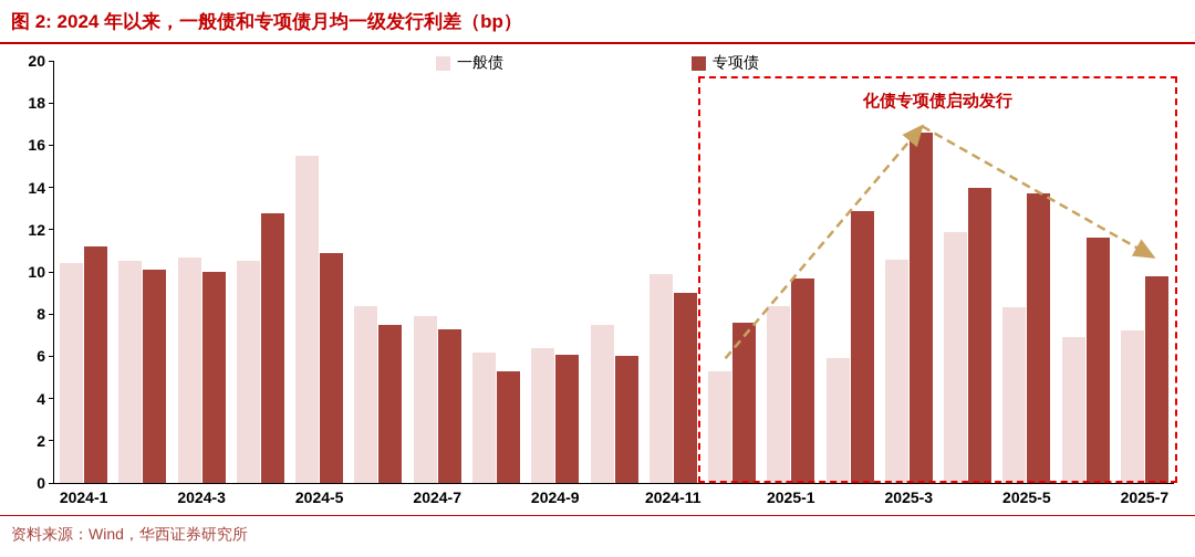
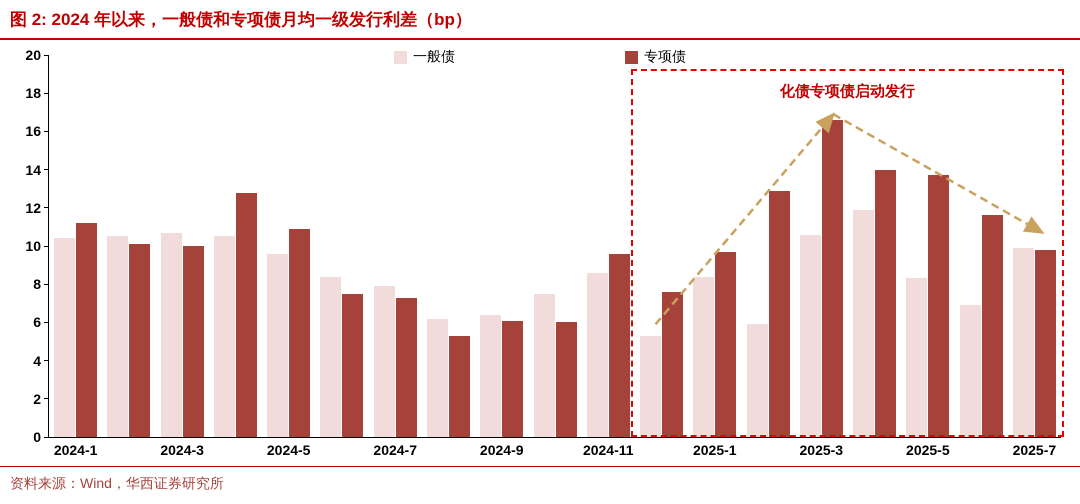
一般债/2024-5: 15.5 -> 9.6
一般债/2024-11: 9.9 -> 8.6
专项债/2024-11: 9.0 -> 9.6
一般债/2025-7: 7.2 -> 9.9
